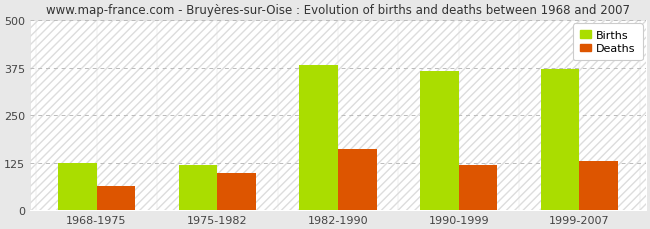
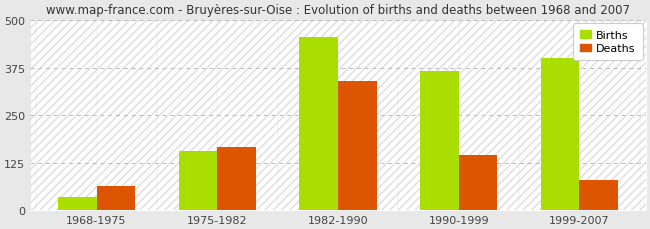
Births/1968-1975: 125 -> 35
Births/1975-1982: 118 -> 155
Deaths/1975-1982: 97 -> 165
Births/1982-1990: 383 -> 455
Deaths/1982-1990: 160 -> 340
Deaths/1990-1999: 118 -> 145
Births/1999-2007: 372 -> 400
Deaths/1999-2007: 128 -> 80
